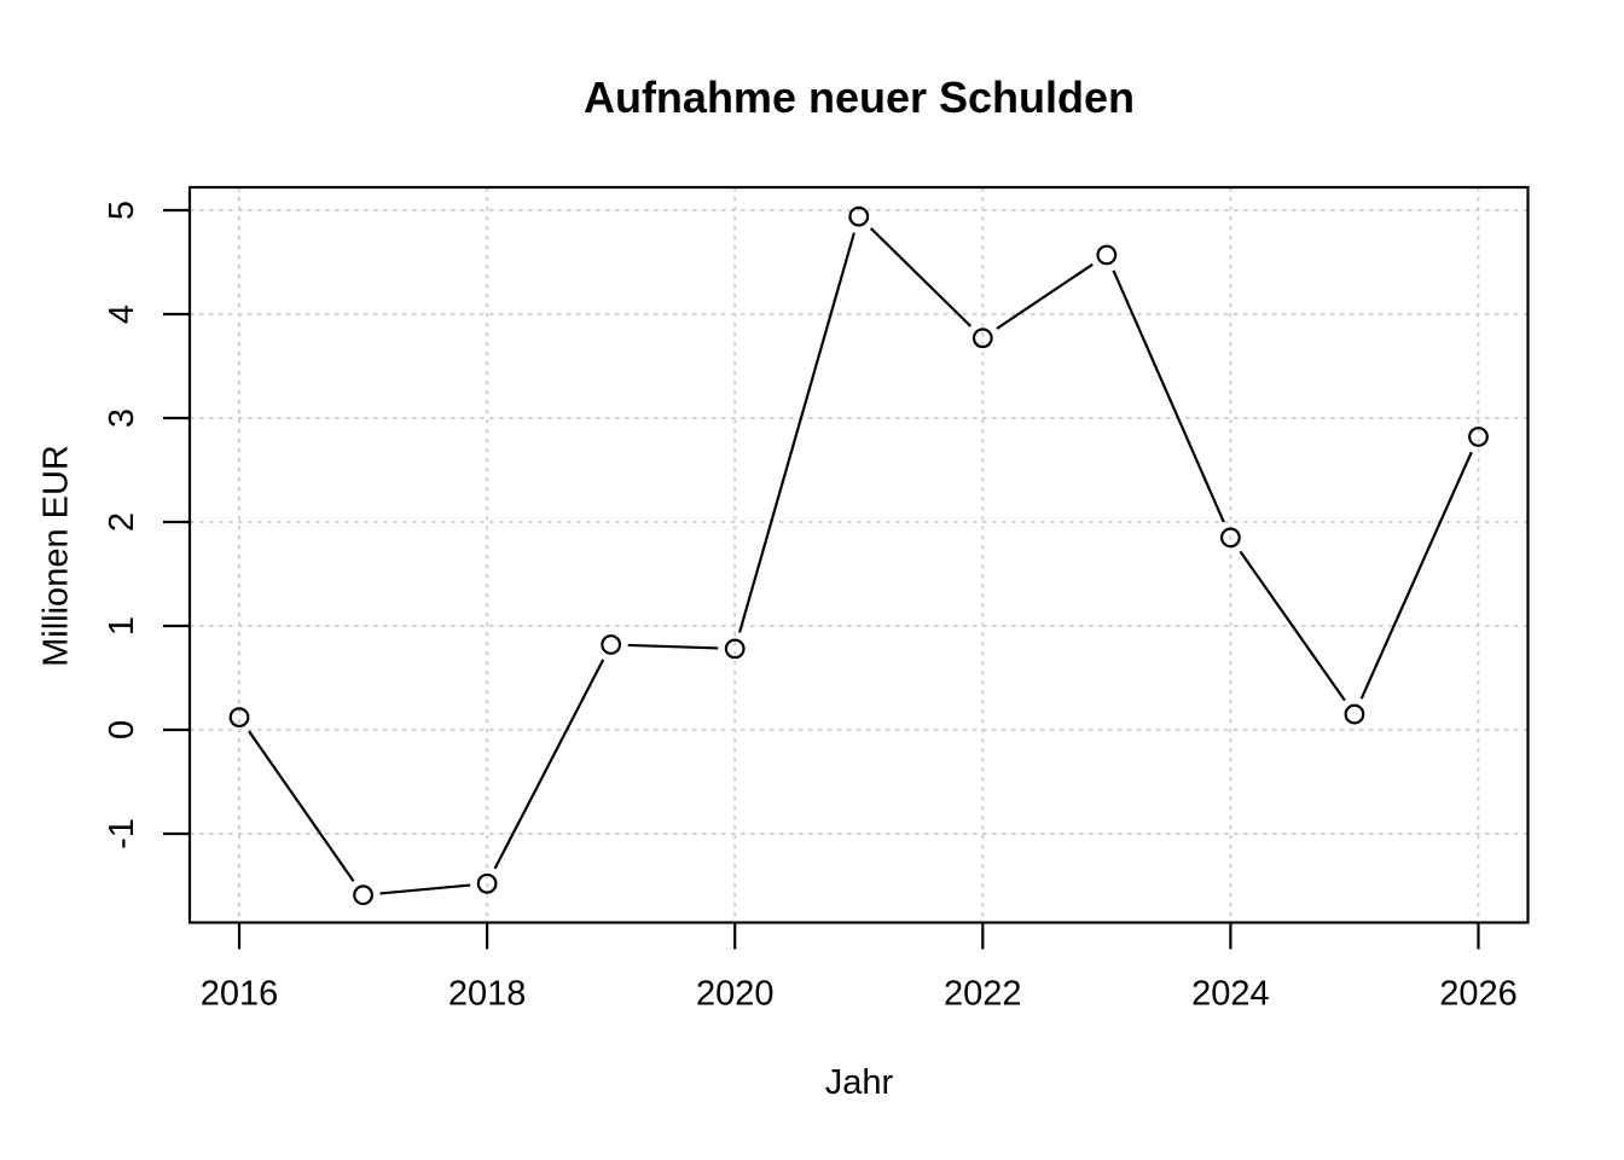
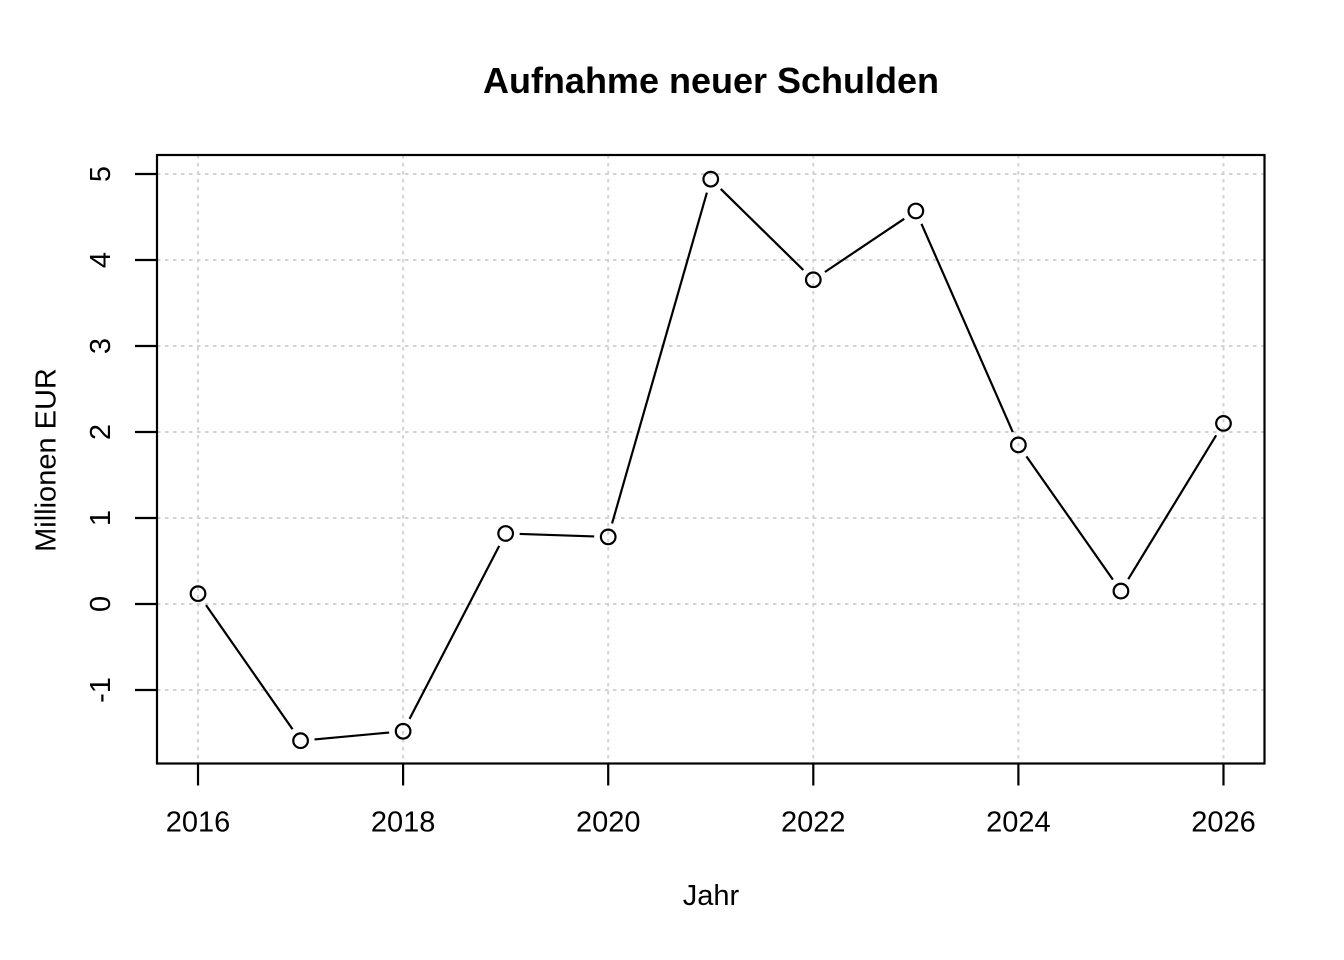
2026: 2.8 -> 2.1
